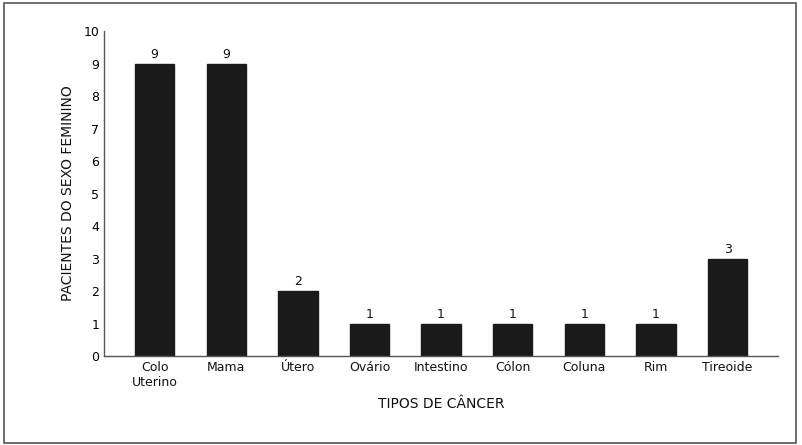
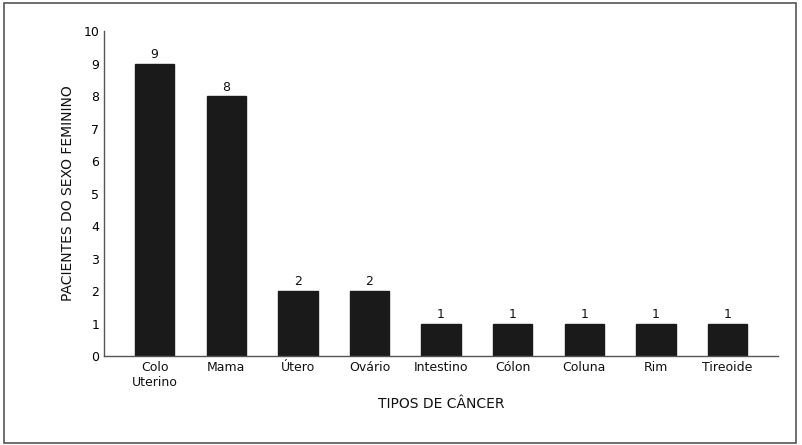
Mama: 9 -> 8
Ovário: 1 -> 2
Tireoide: 3 -> 1
